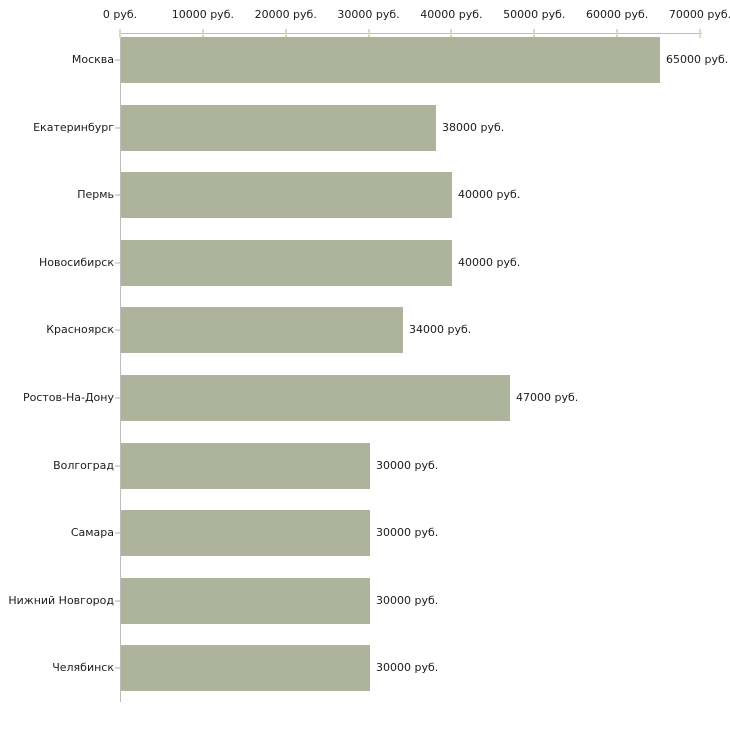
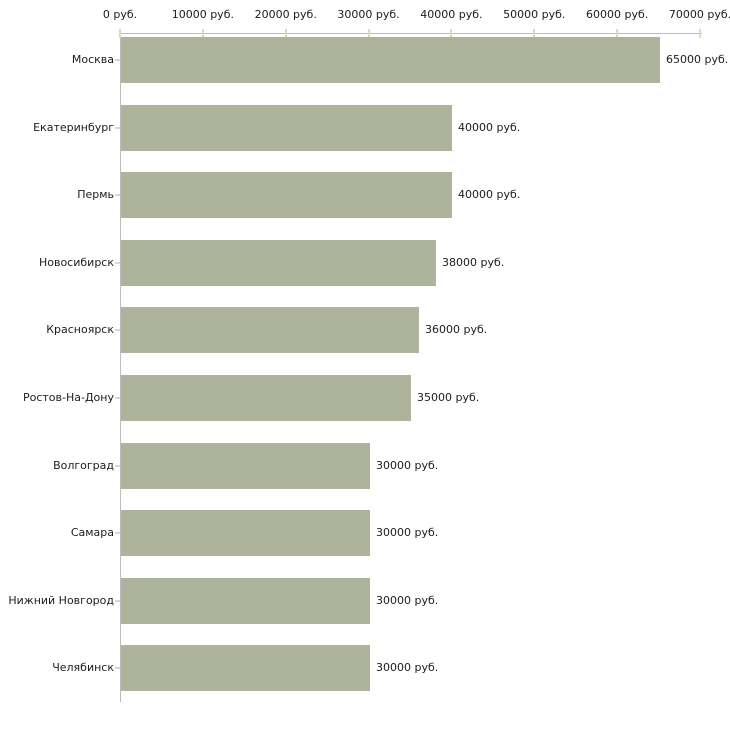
Екатеринбург: 38000 -> 40000
Новосибирск: 40000 -> 38000
Красноярск: 34000 -> 36000
Ростов-На-Дону: 47000 -> 35000
